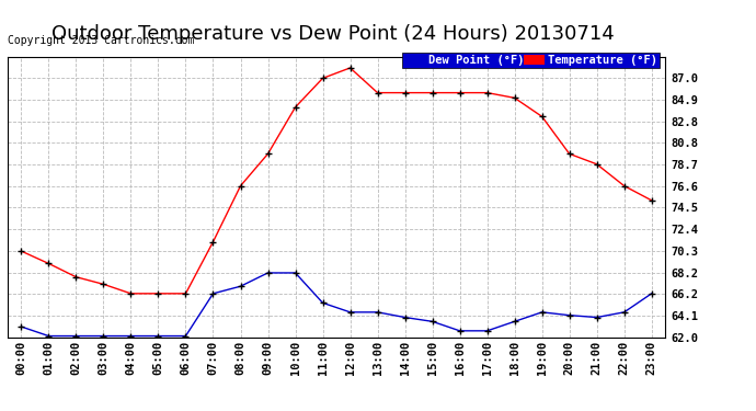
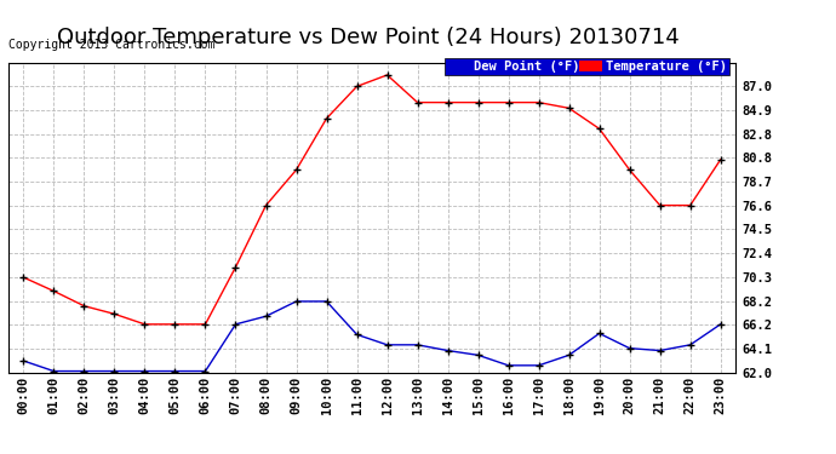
Dew Point (°F)/19:00: 64.4 -> 65.4
Temperature (°F)/21:00: 78.7 -> 76.6
Temperature (°F)/23:00: 75.2 -> 80.6
